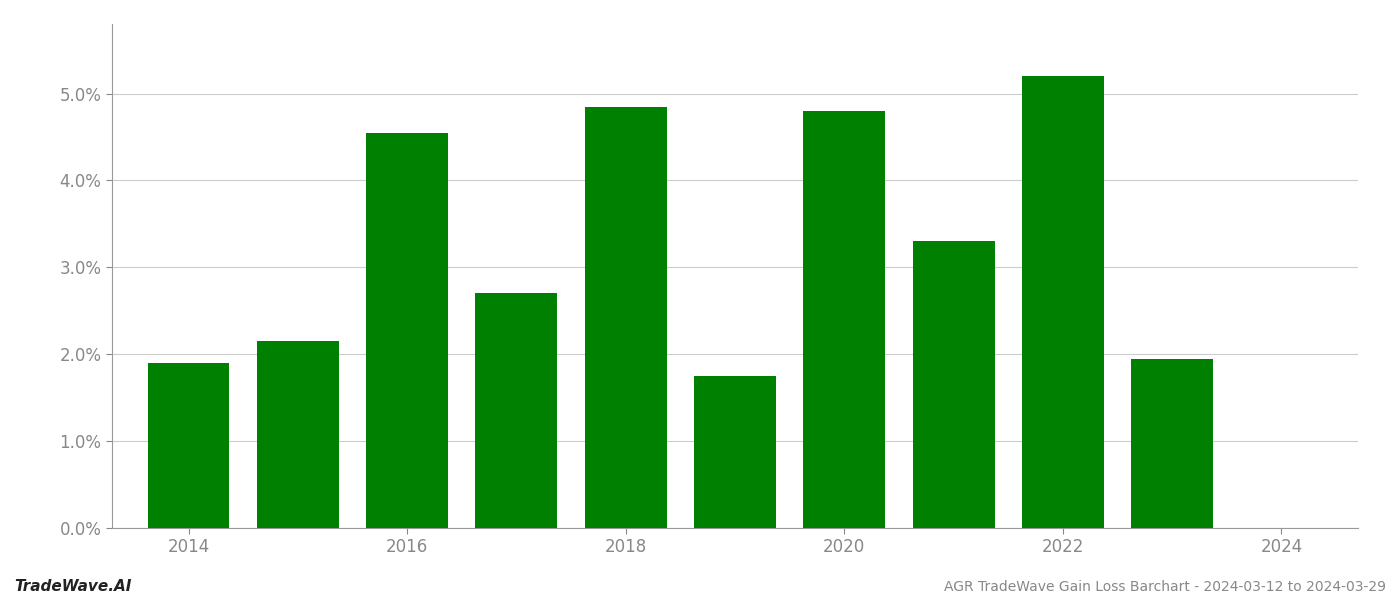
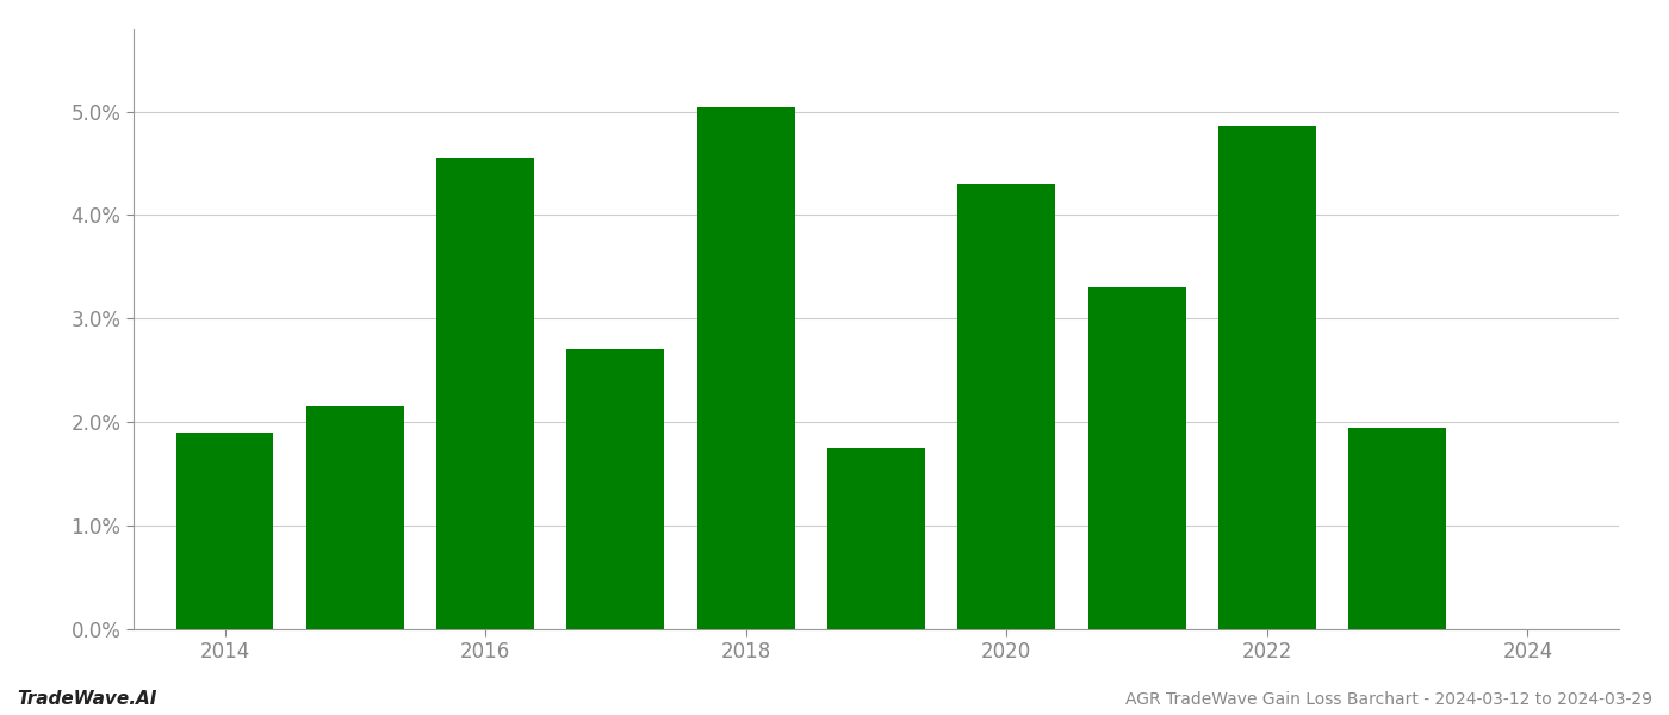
2018: 4.85% -> 5.04%
2020: 4.80% -> 4.30%
2022: 5.20% -> 4.86%
